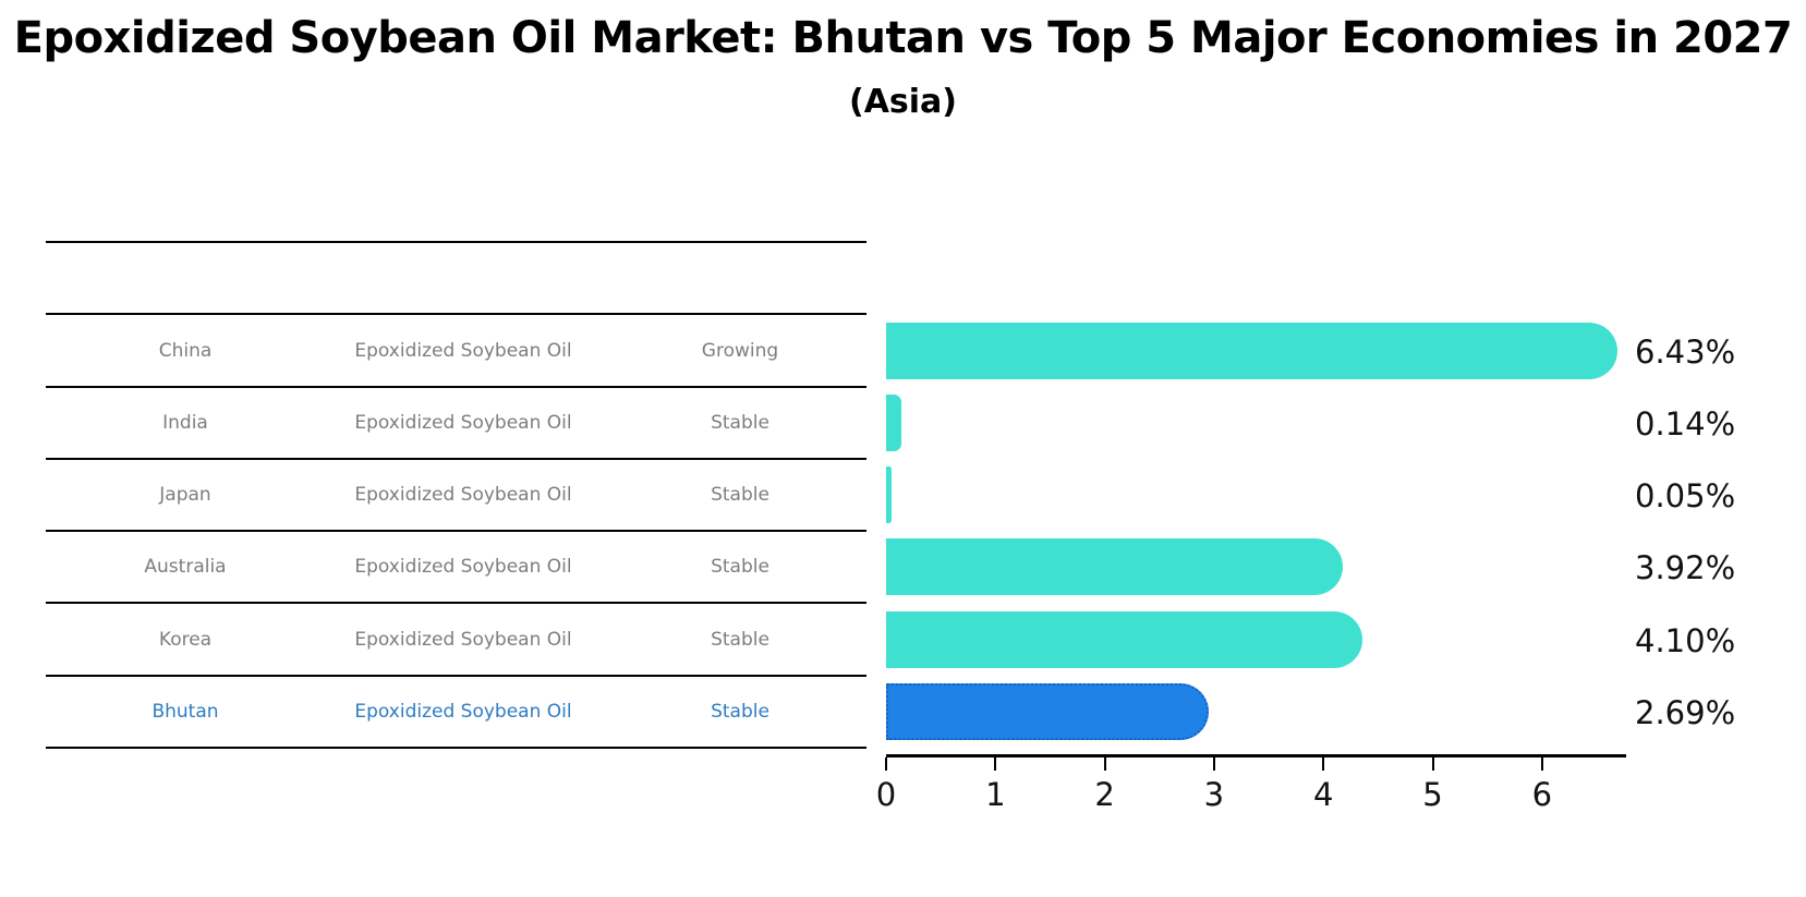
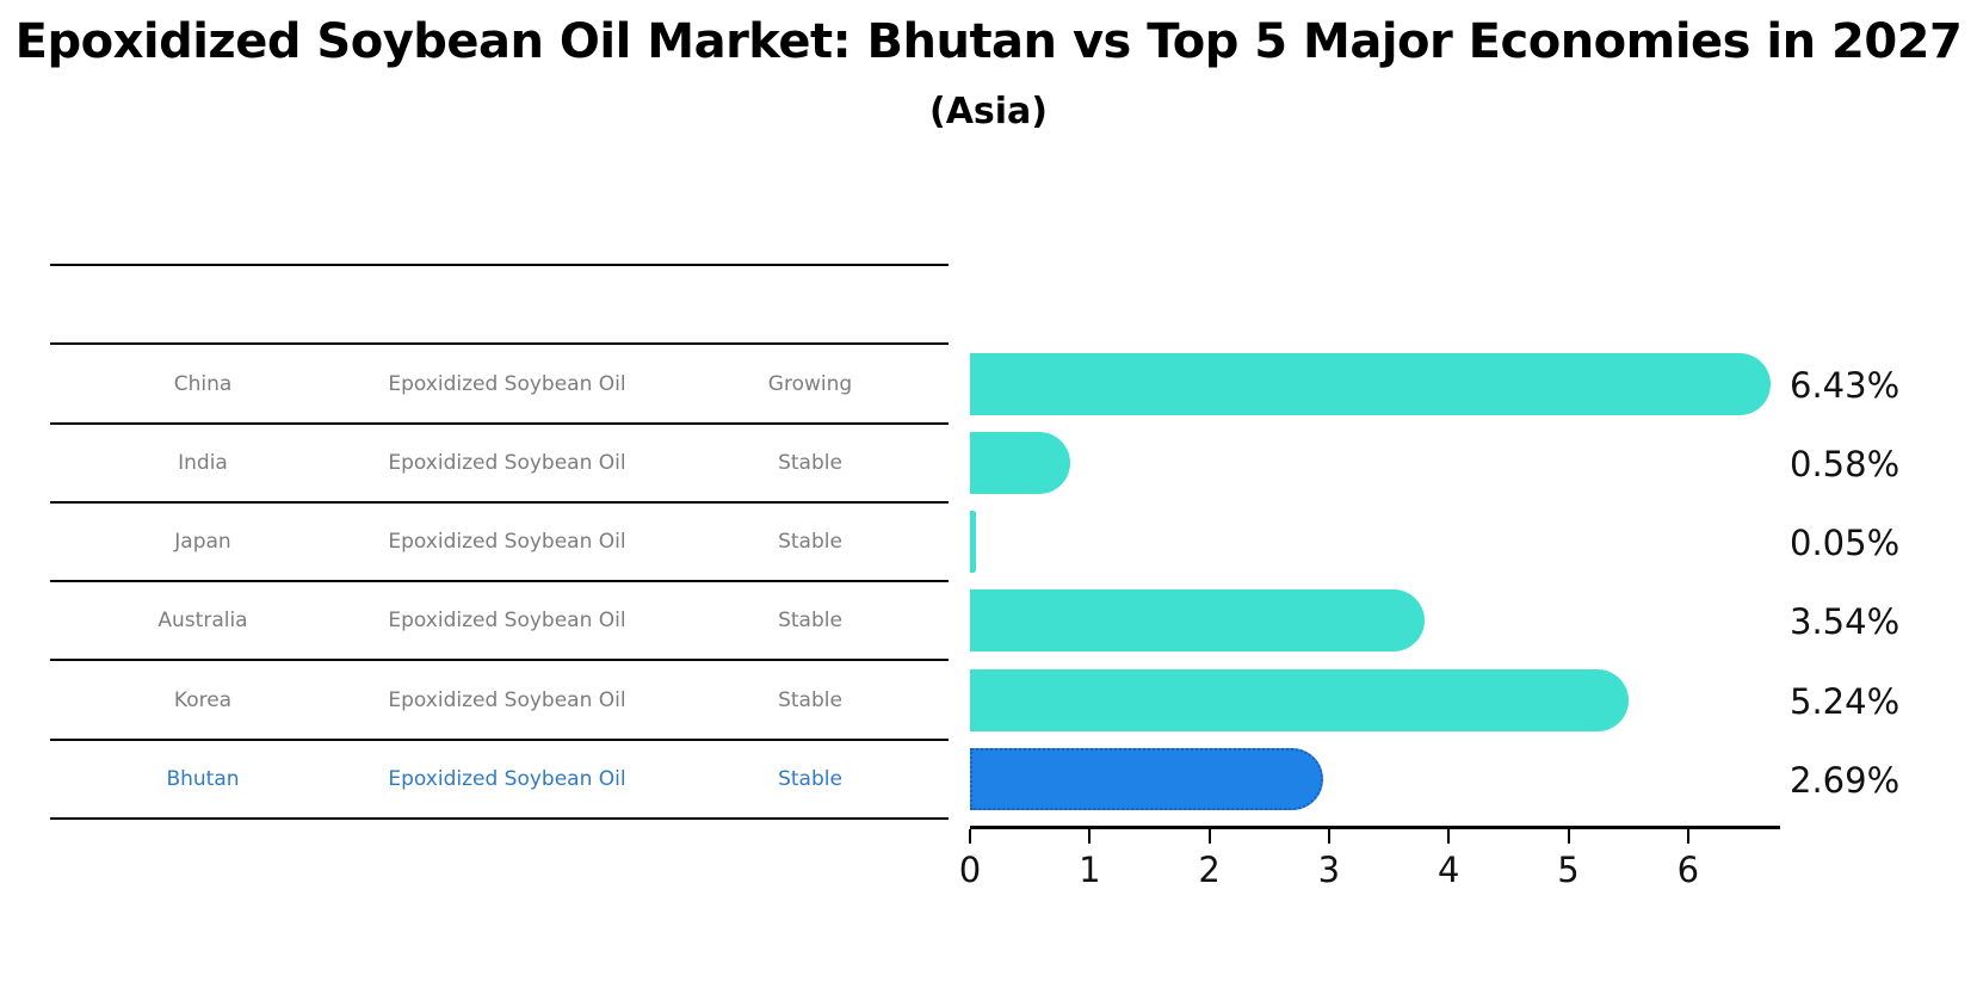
India: 0.14% -> 0.58%
Australia: 3.92% -> 3.54%
Korea: 4.10% -> 5.24%
